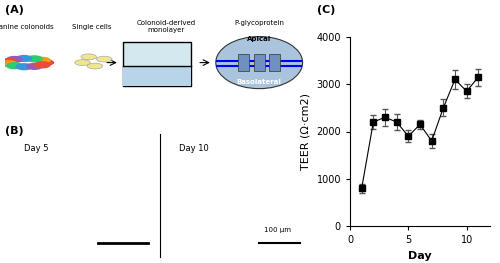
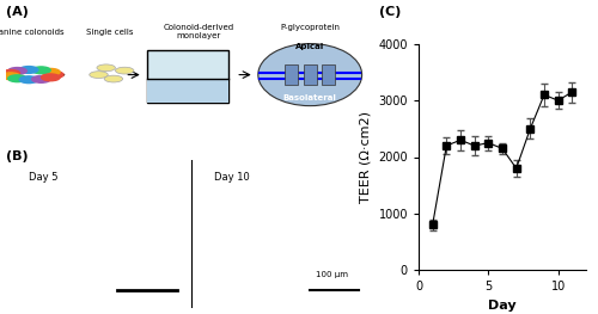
5: 1900 -> 2250
10: 2850 -> 3000
